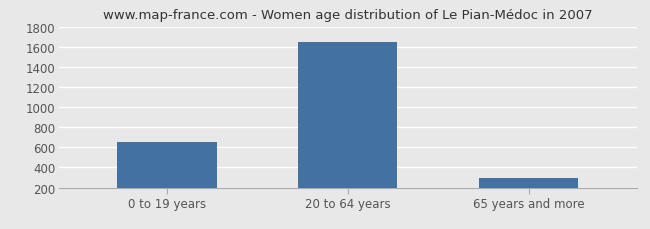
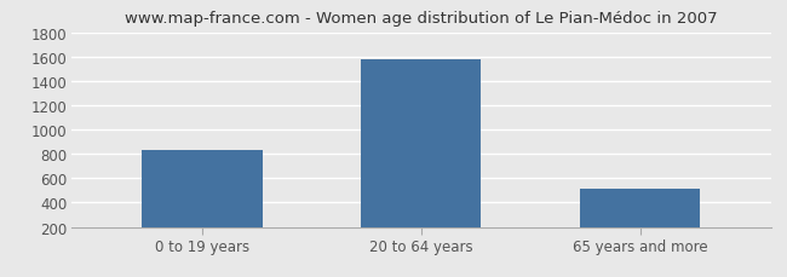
0 to 19 years: 650 -> 830
20 to 64 years: 1650 -> 1580
65 years and more: 300 -> 510
